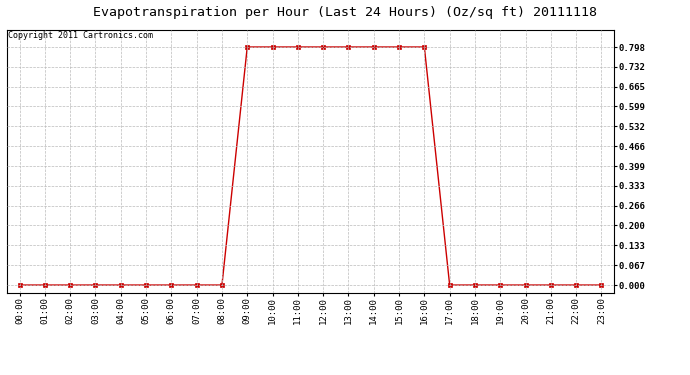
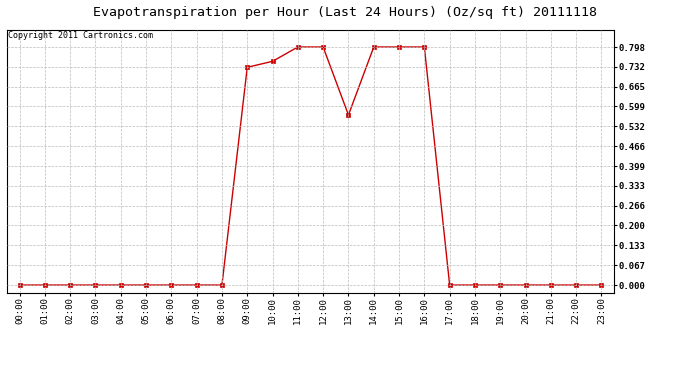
09:00: 0.798 -> 0.730
10:00: 0.798 -> 0.750
13:00: 0.798 -> 0.570
